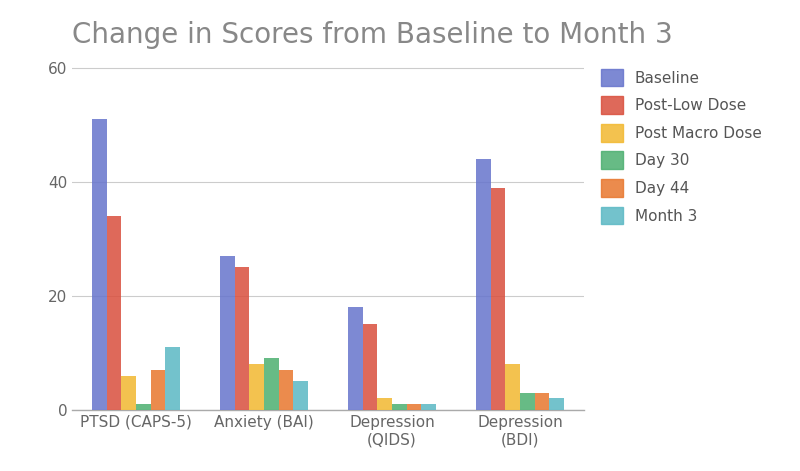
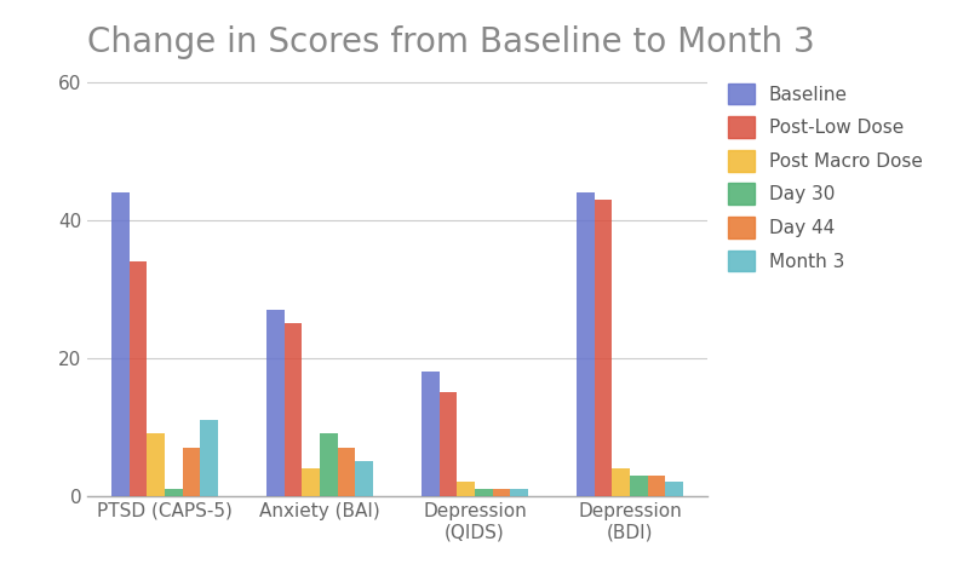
Baseline/PTSD (CAPS-5): 51 -> 44
Post Macro Dose/PTSD (CAPS-5): 6 -> 9
Post Macro Dose/Anxiety (BAI): 8 -> 4
Post-Low Dose/Depression (BDI): 39 -> 43
Post Macro Dose/Depression (BDI): 8 -> 4
